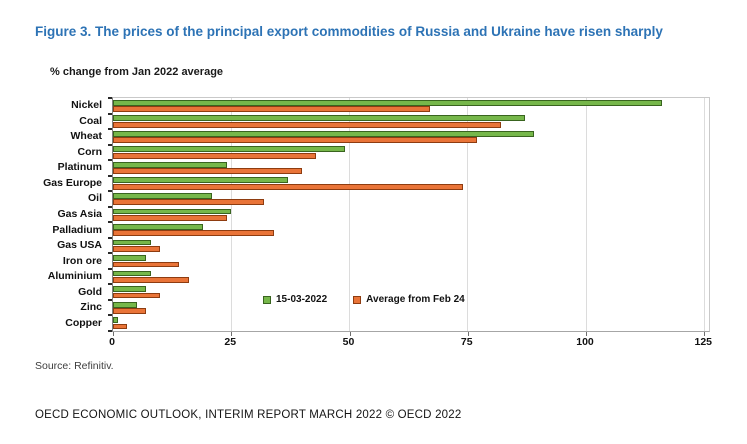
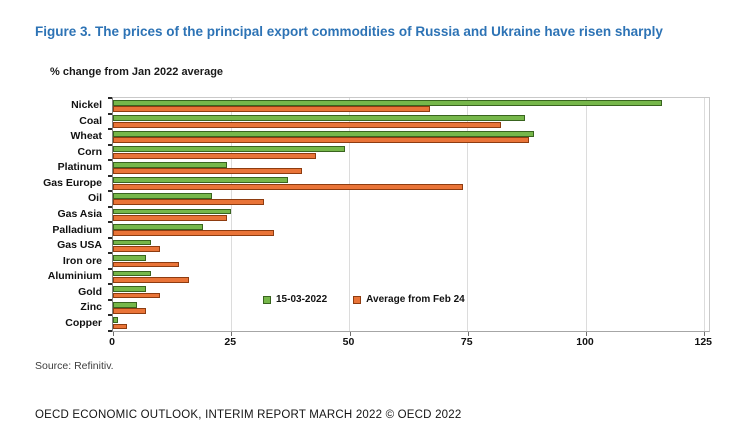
Average from Feb 24/Wheat: 77 -> 88
